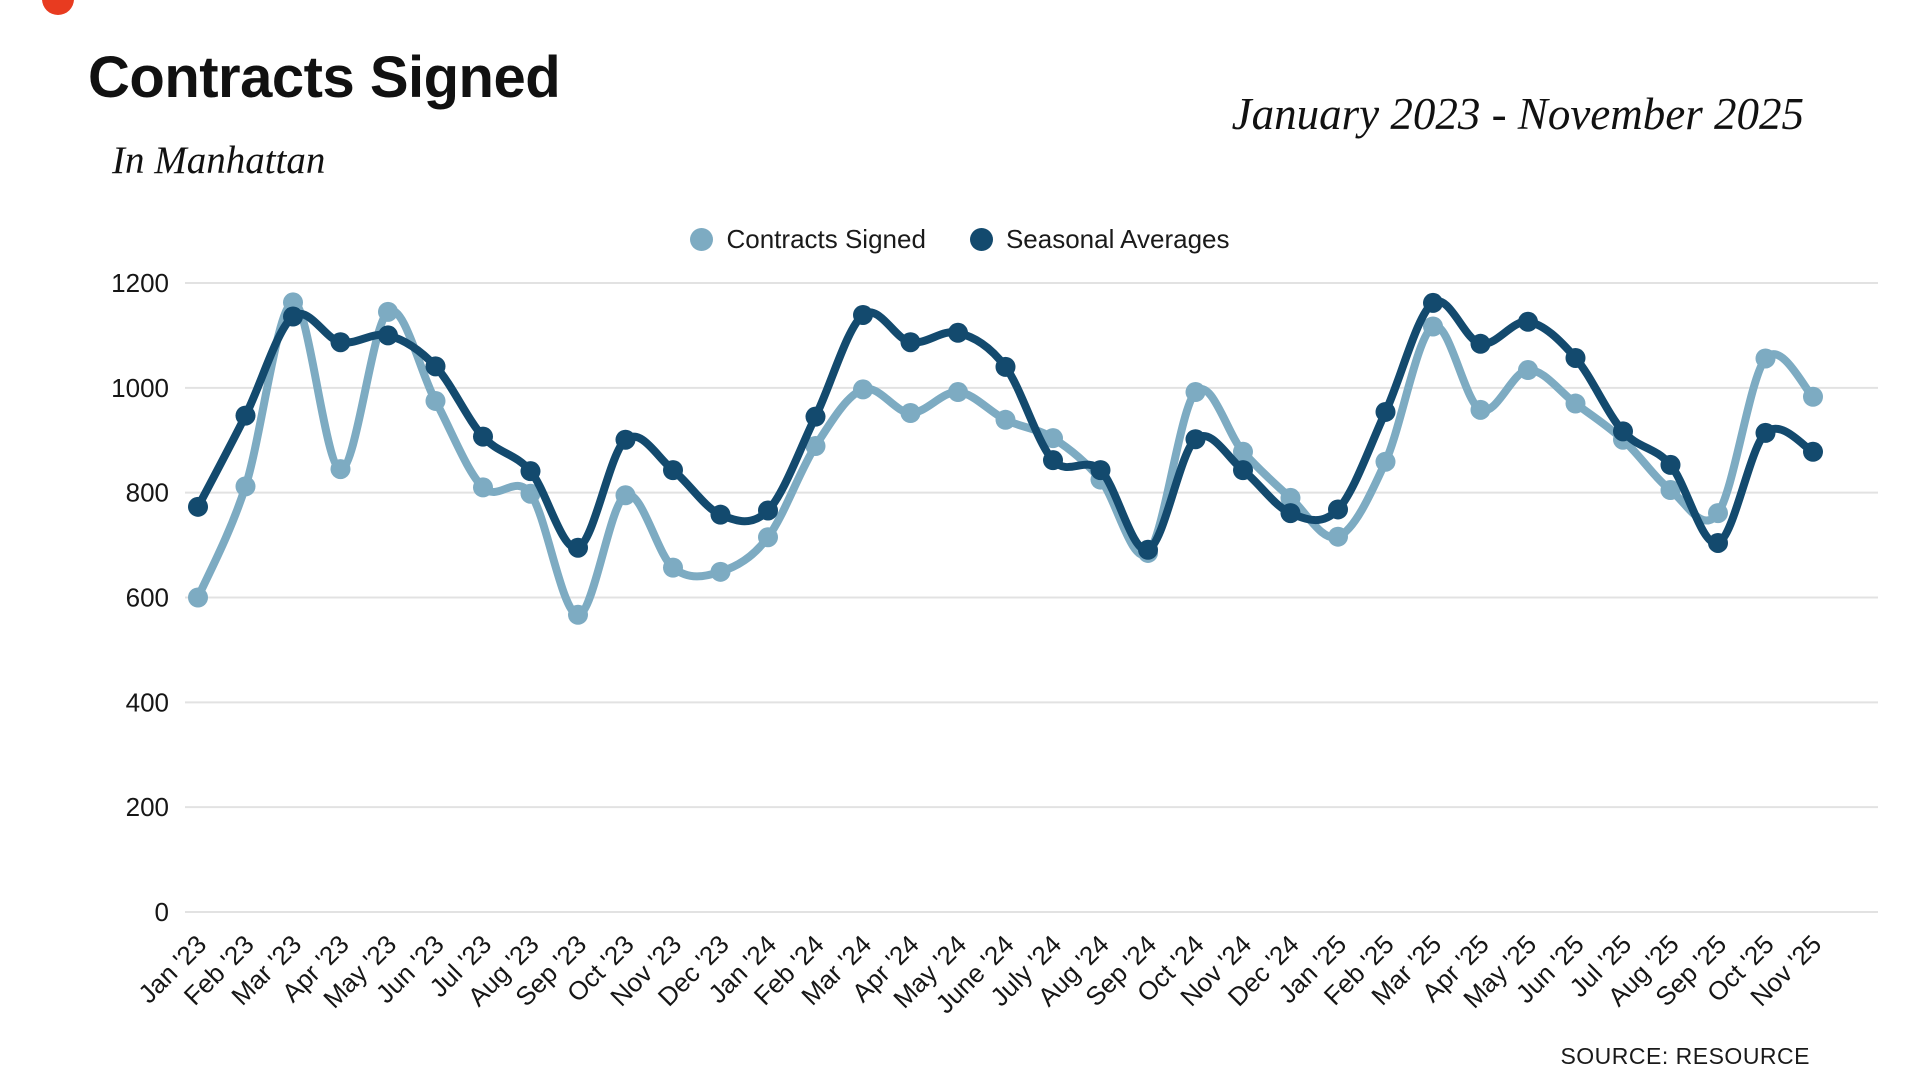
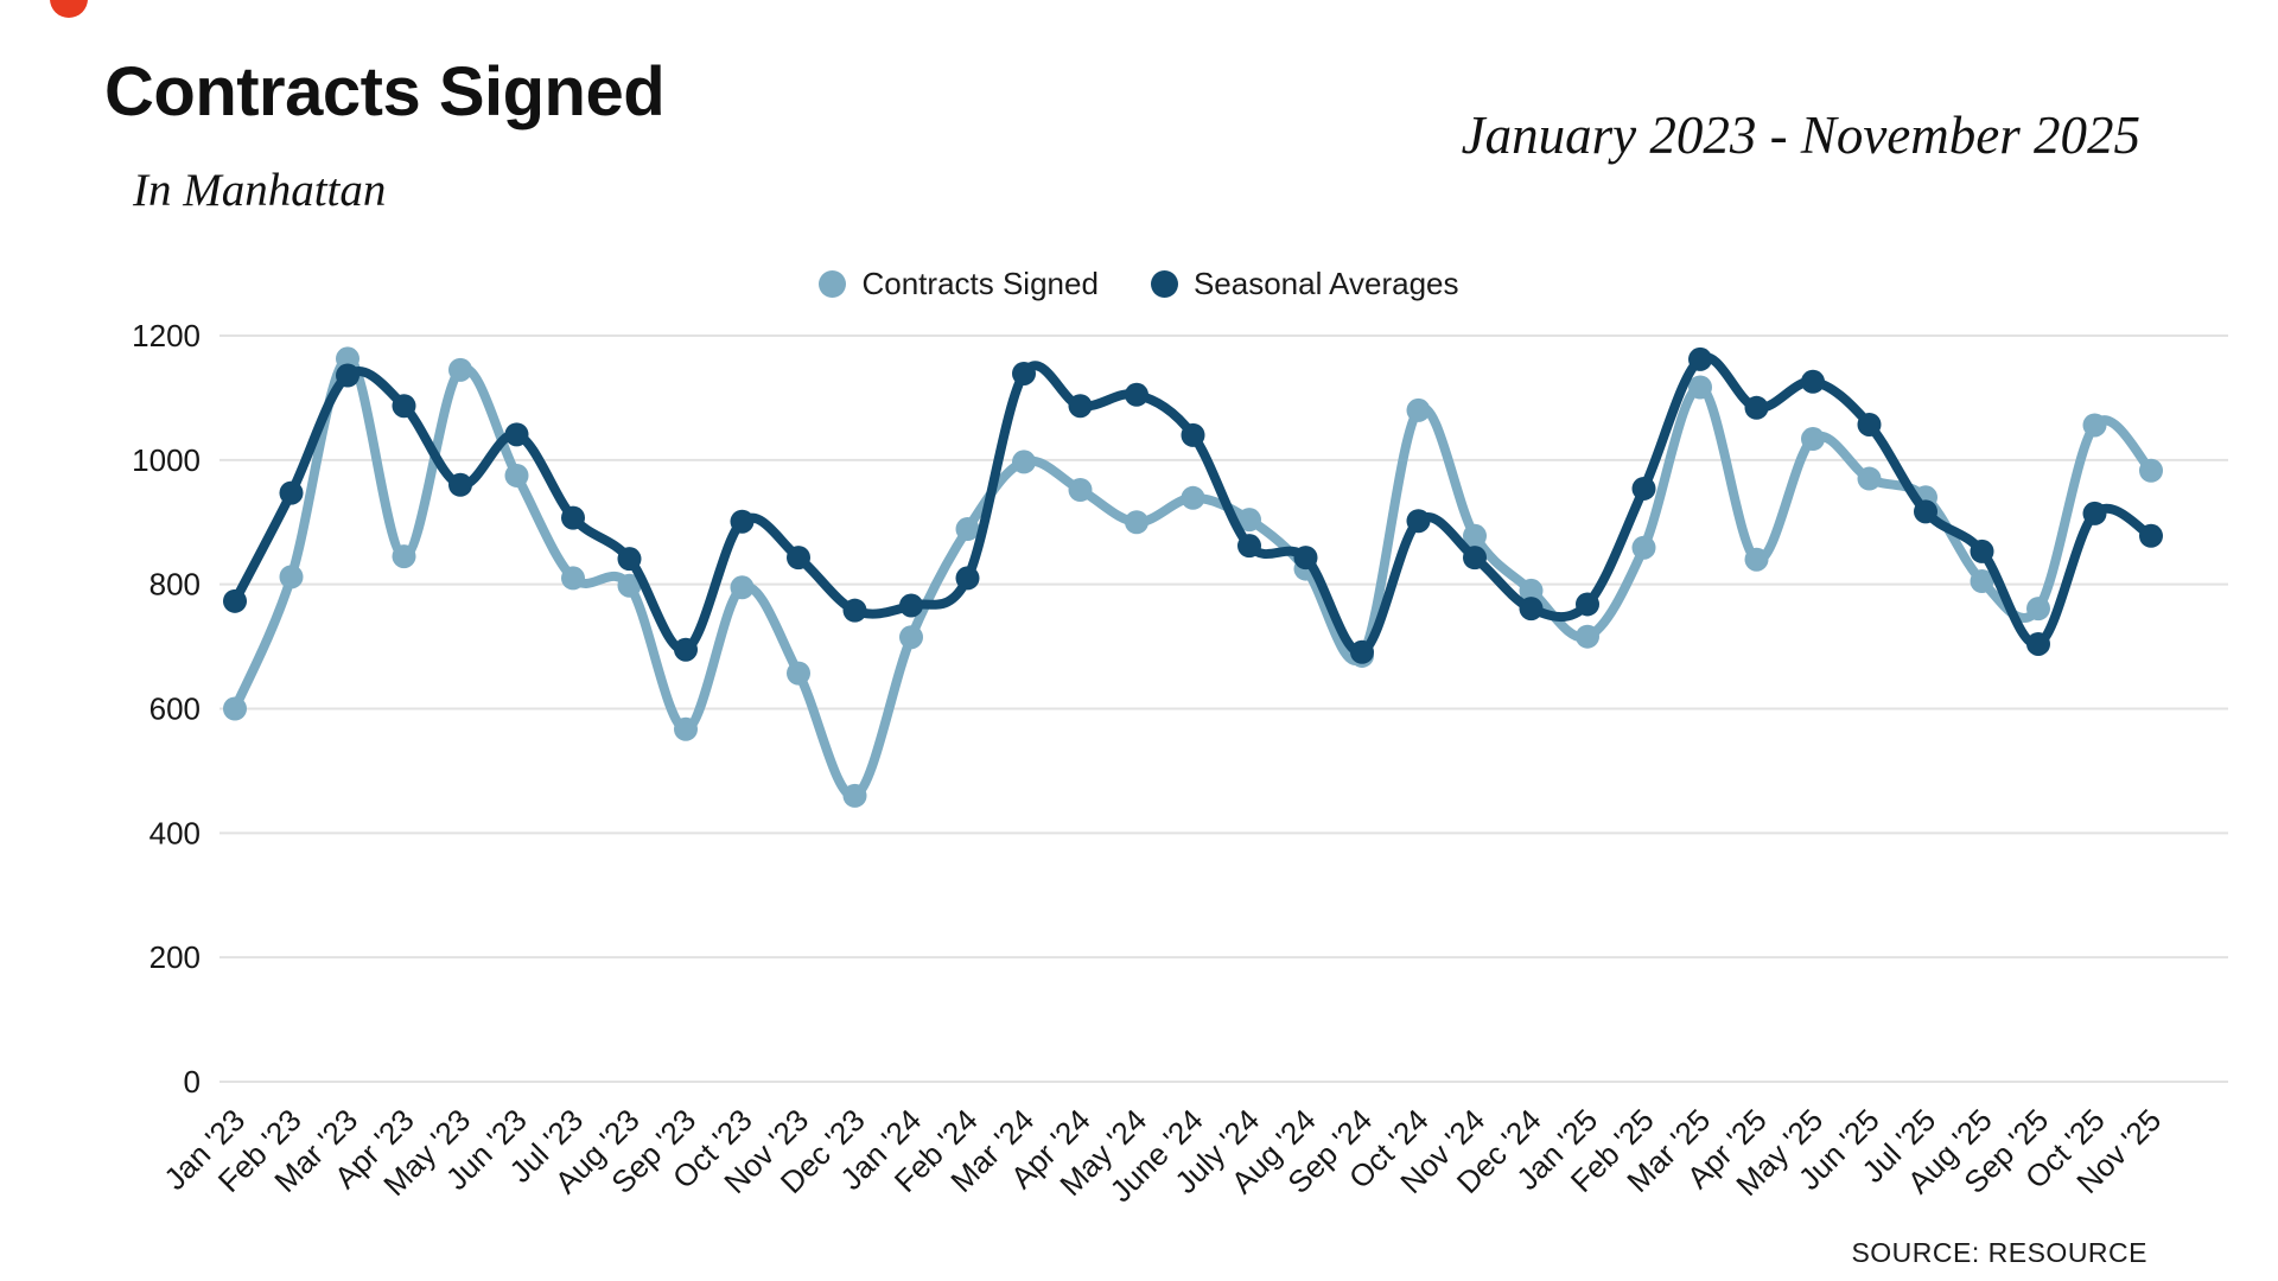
Seasonal Averages/May '23: 1100 -> 960
Contracts Signed/Dec '23: 650 -> 460
Seasonal Averages/Feb '24: 940 -> 810
Contracts Signed/May '24: 990 -> 900
Contracts Signed/Oct '24: 990 -> 1080
Contracts Signed/Apr '25: 960 -> 840
Contracts Signed/Jul '25: 900 -> 940
